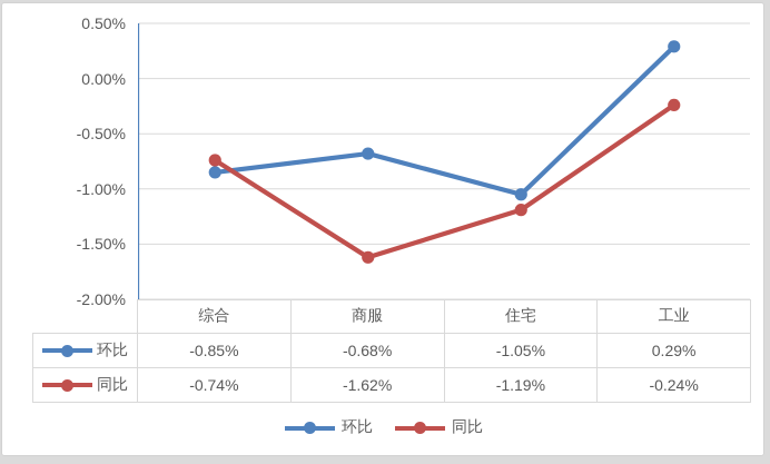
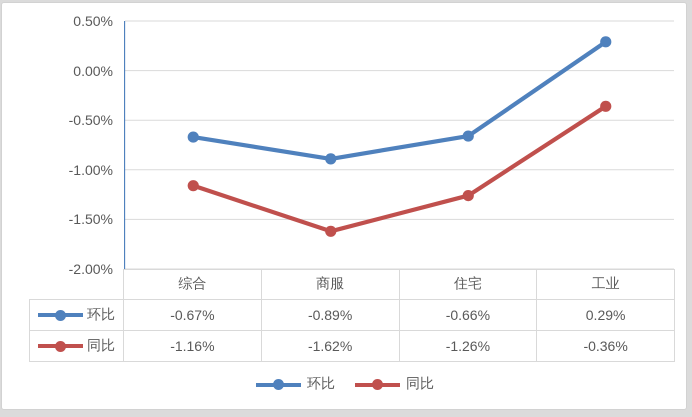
环比/综合: -0.85% -> -0.67%
同比/综合: -0.74% -> -1.16%
环比/商服: -0.68% -> -0.89%
环比/住宅: -1.05% -> -0.66%
同比/住宅: -1.19% -> -1.26%
同比/工业: -0.24% -> -0.36%
